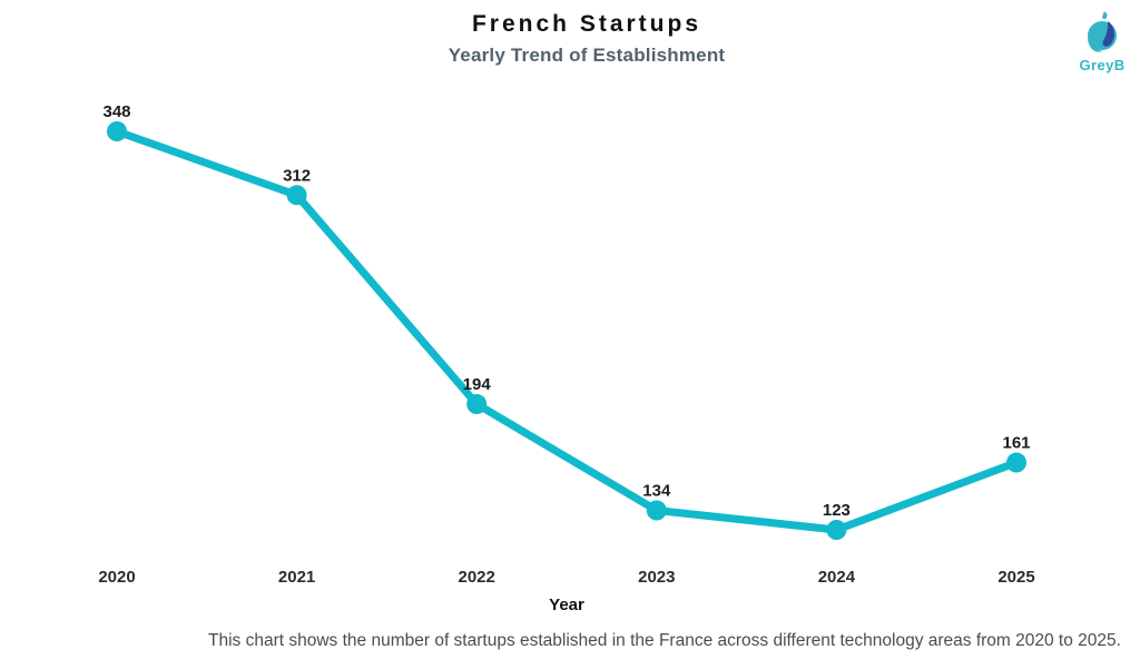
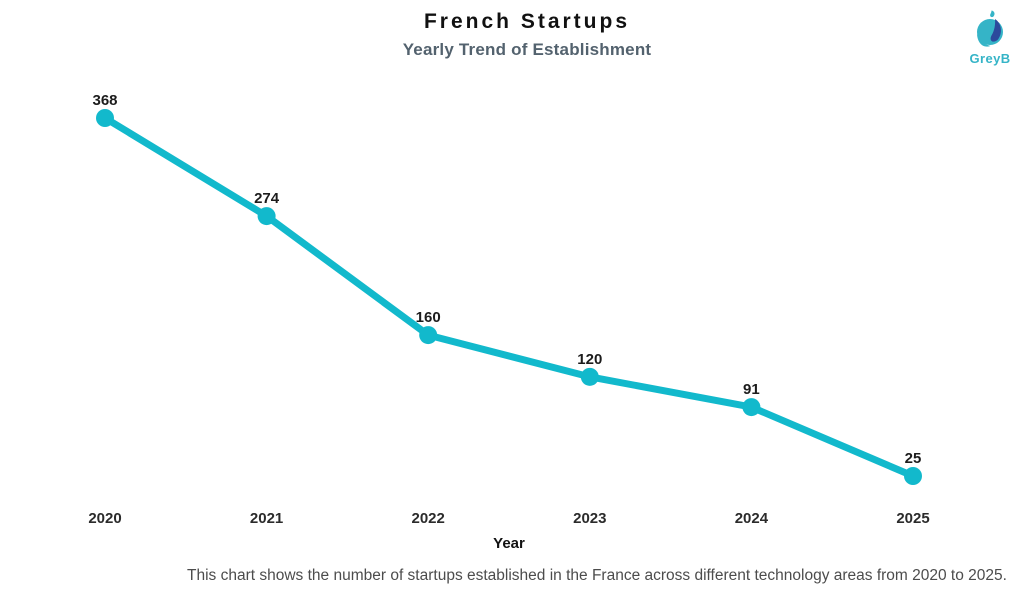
2020: 348 -> 368
2021: 312 -> 274
2022: 194 -> 160
2023: 134 -> 120
2024: 123 -> 91
2025: 161 -> 25
